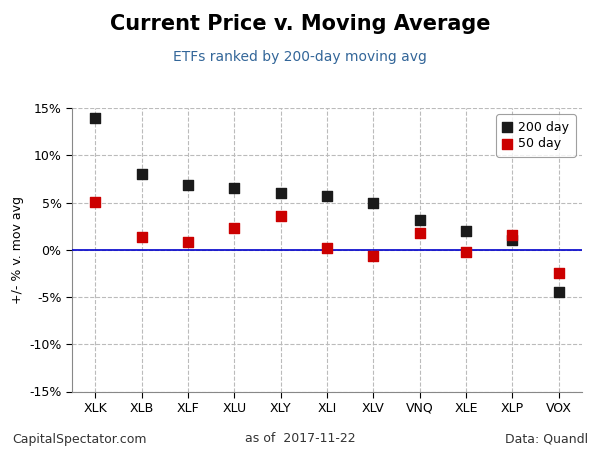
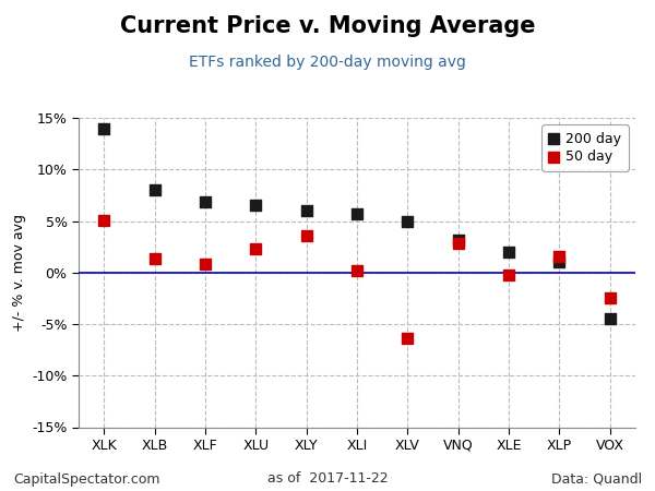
50 day/XLV: -0.7% -> -6.4%
50 day/VNQ: 1.8% -> 2.8%
